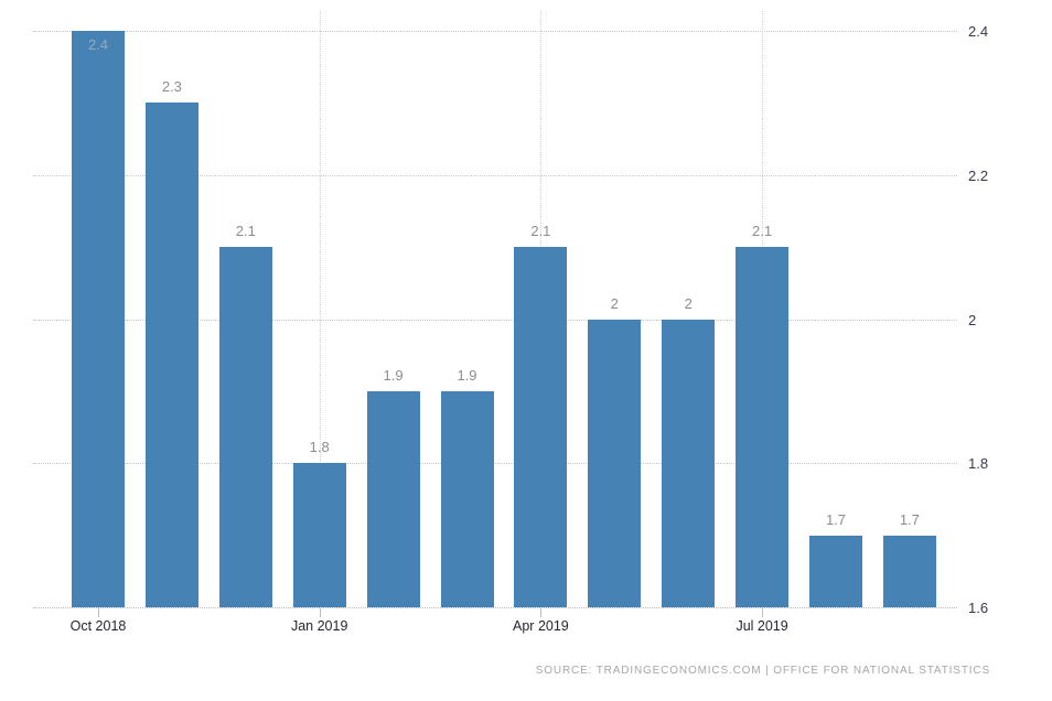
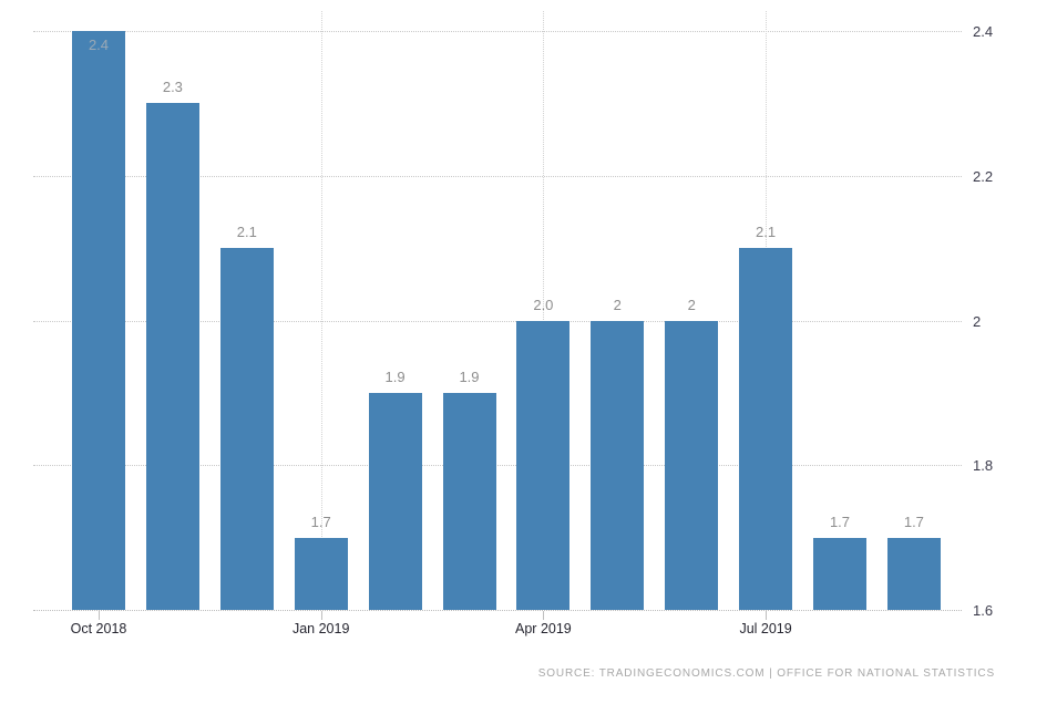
Jan 2019: 1.8 -> 1.7
Apr 2019: 2.1 -> 2.0
